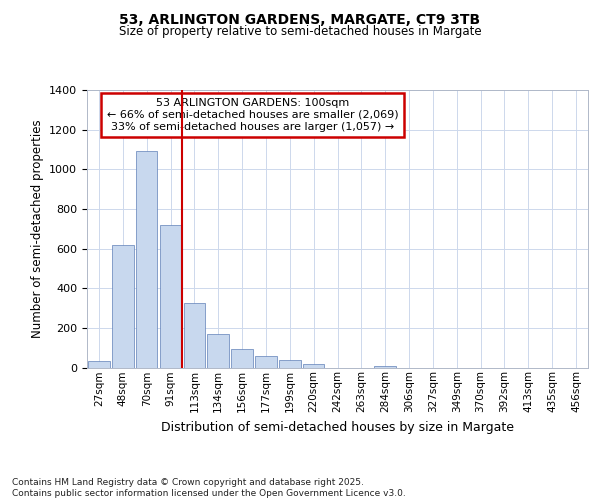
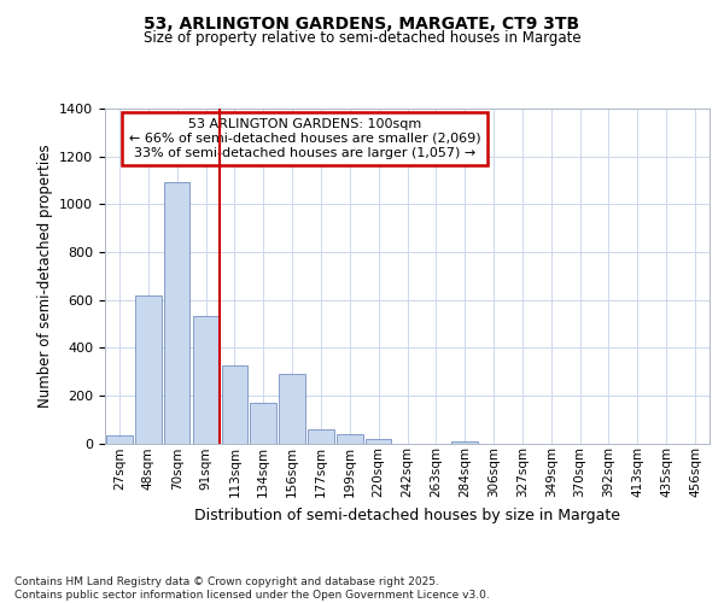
91sqm: 720 -> 530
156sqm: 100 -> 290
